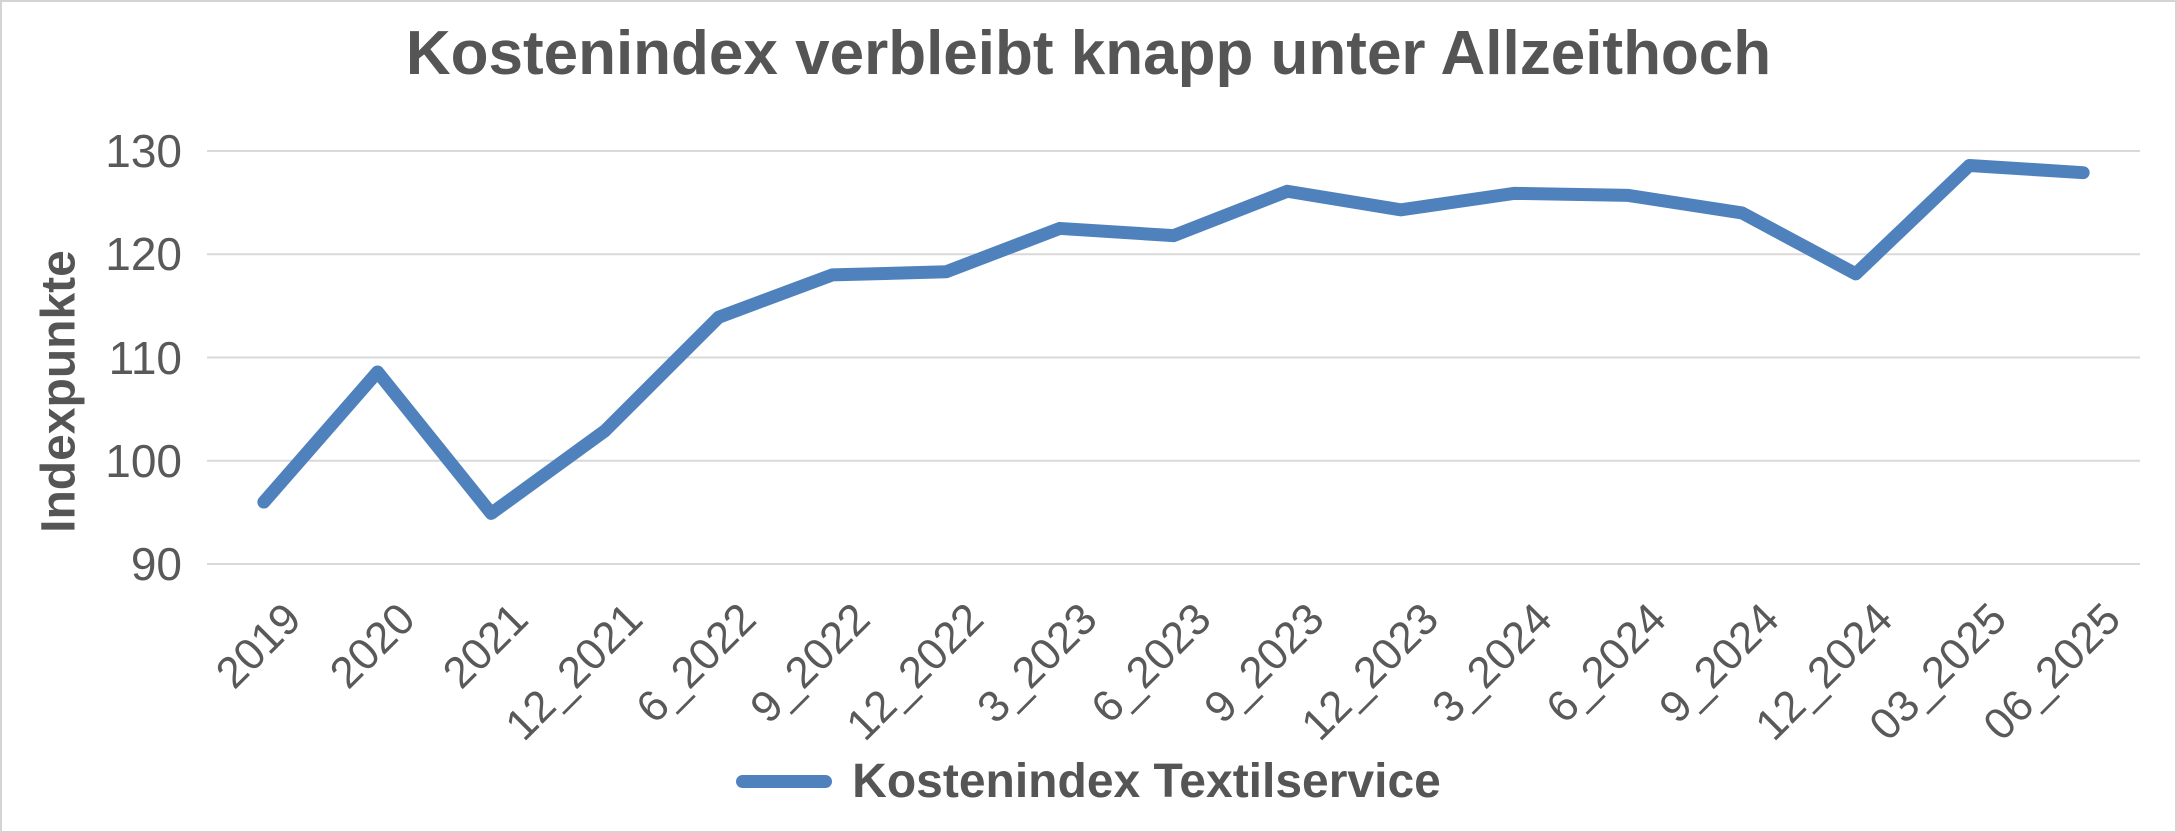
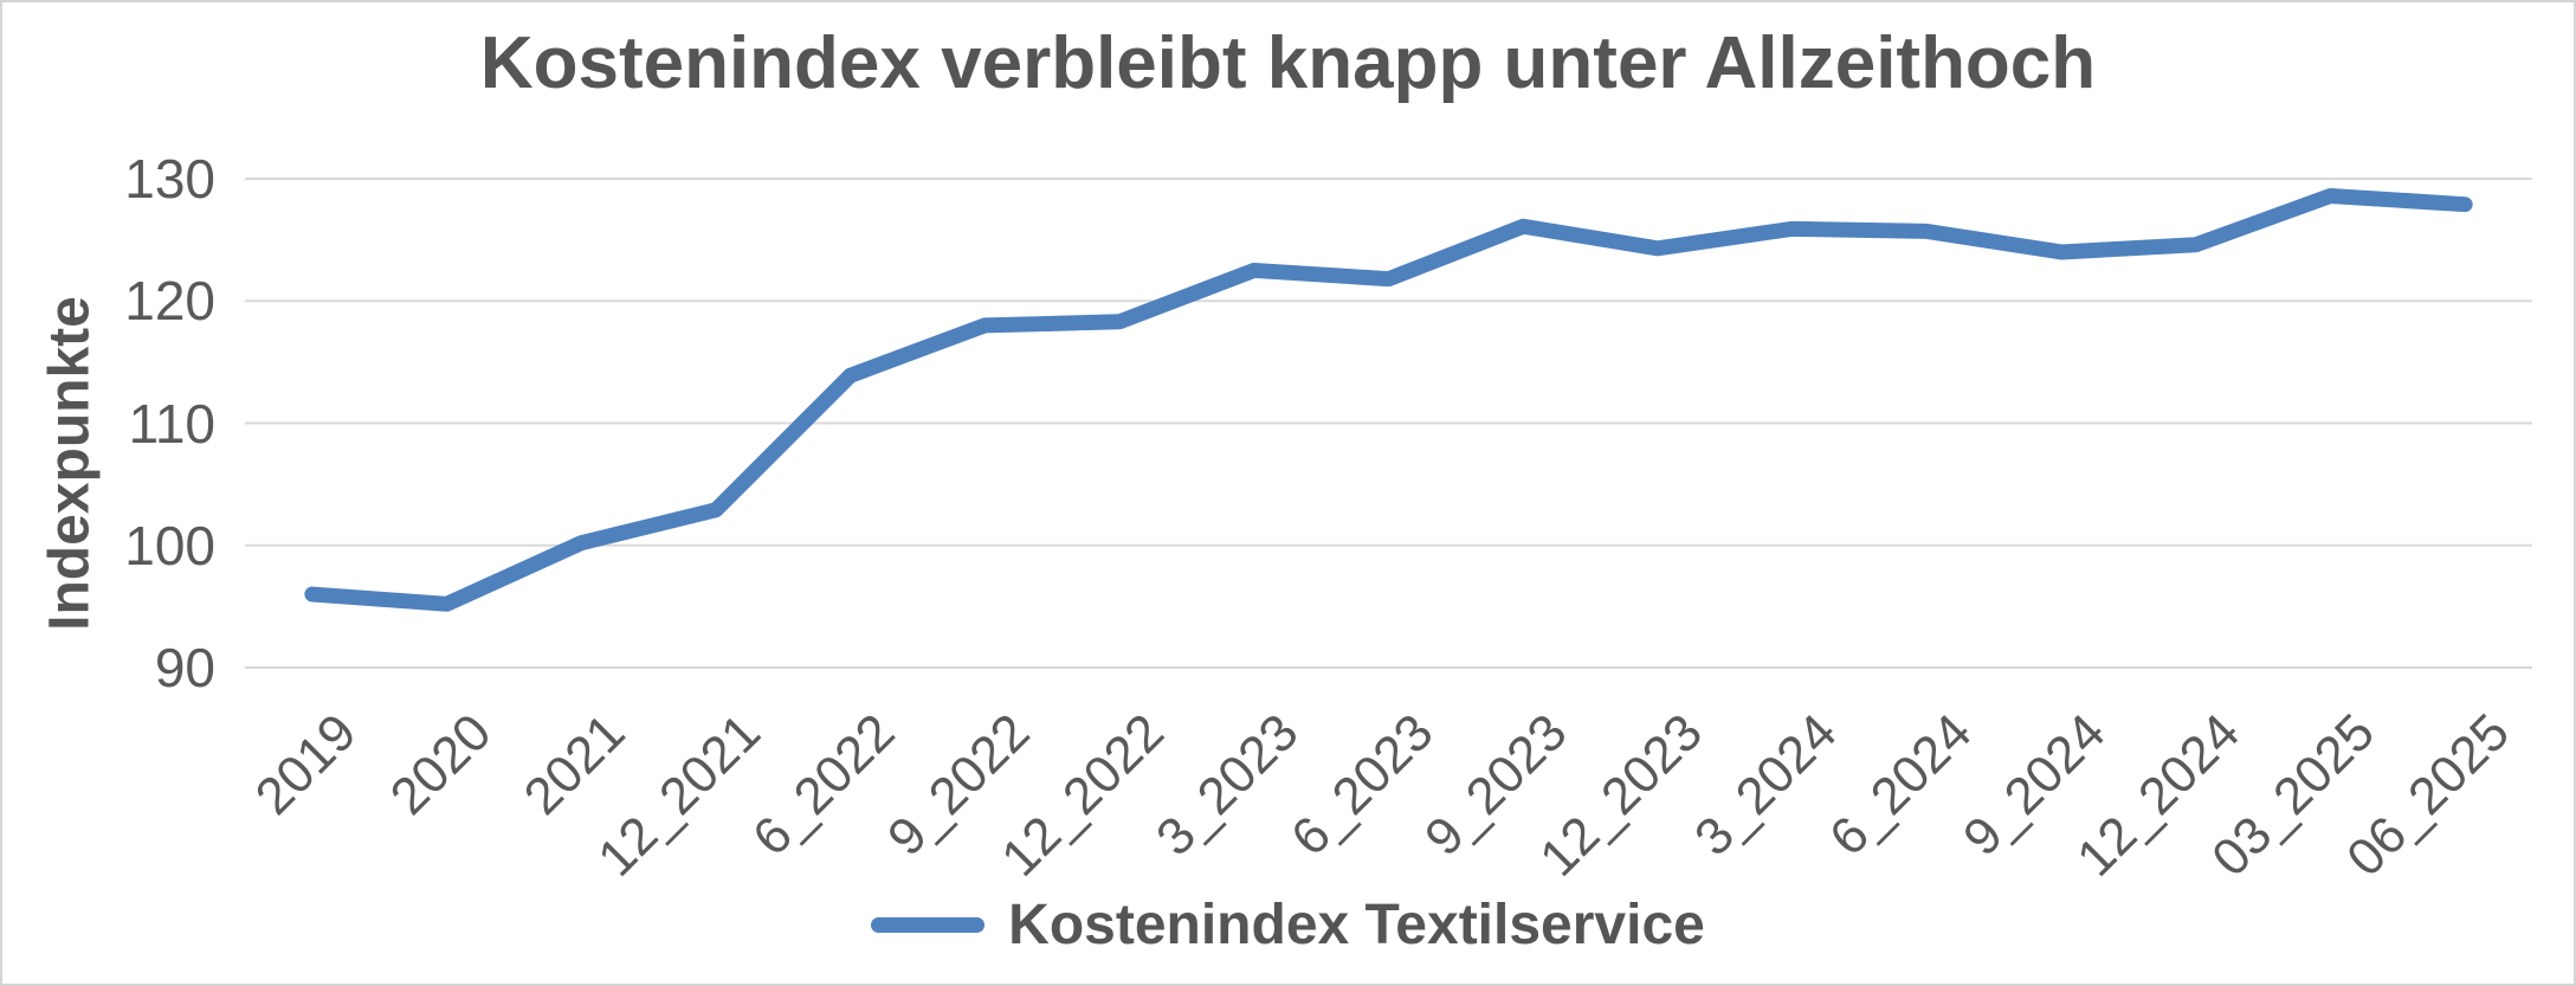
2020: 108.6 -> 95.2
2021: 94.9 -> 100.2
12_2024: 118.1 -> 124.6
